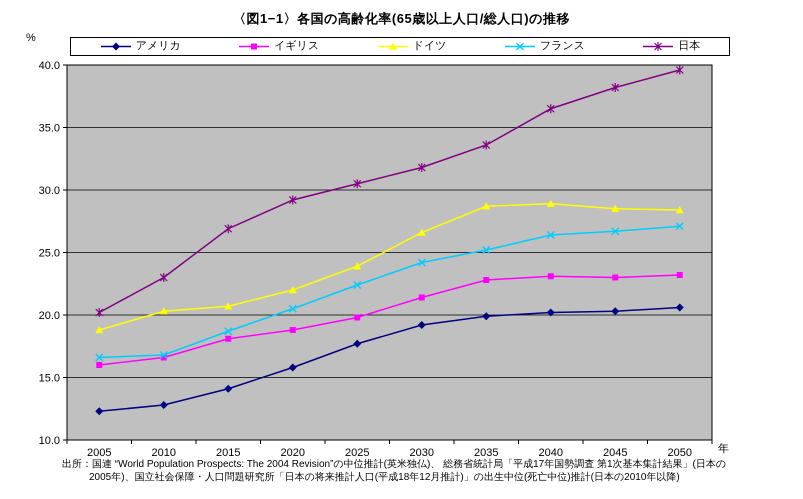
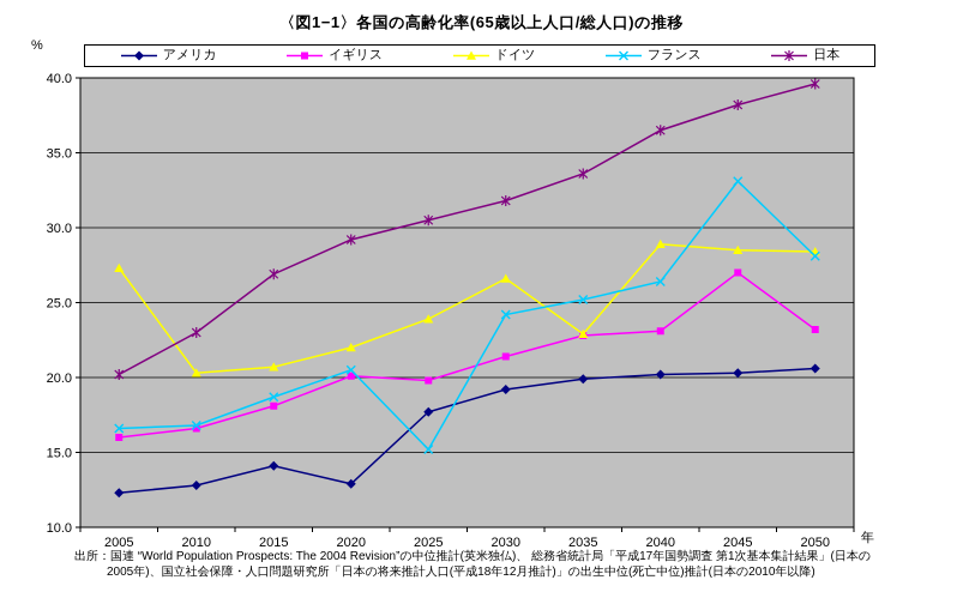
ドイツ/2005: 18.8 -> 27.3
アメリカ/2020: 15.8 -> 12.9
イギリス/2020: 18.8 -> 20.1
フランス/2025: 22.4 -> 15.2
ドイツ/2035: 28.7 -> 22.9
イギリス/2045: 23.0 -> 27.0
フランス/2045: 26.7 -> 33.1
フランス/2050: 27.1 -> 28.1
